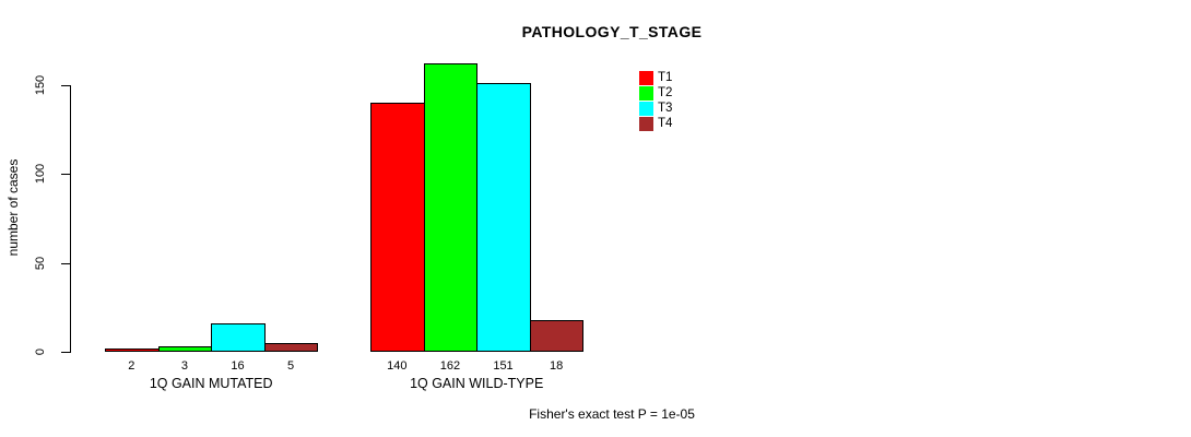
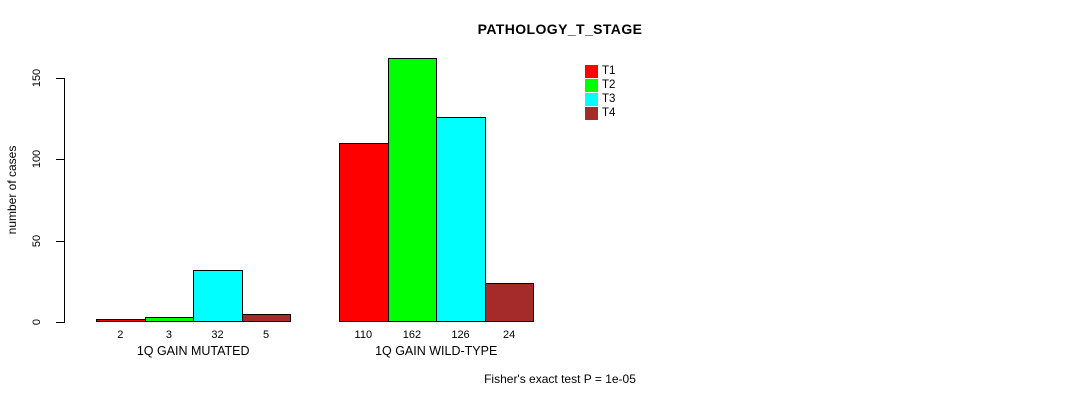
T3/1Q GAIN MUTATED: 16 -> 32
T1/1Q GAIN WILD-TYPE: 140 -> 110
T3/1Q GAIN WILD-TYPE: 151 -> 126
T4/1Q GAIN WILD-TYPE: 18 -> 24
